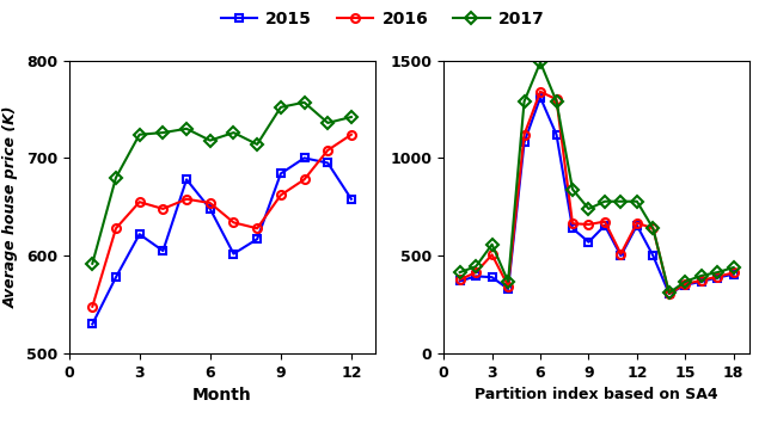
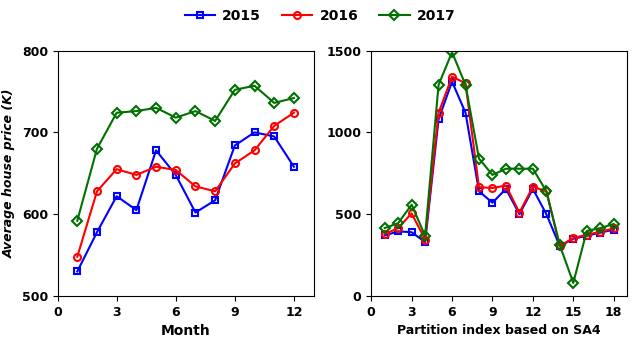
2017/15: 370 -> 80
